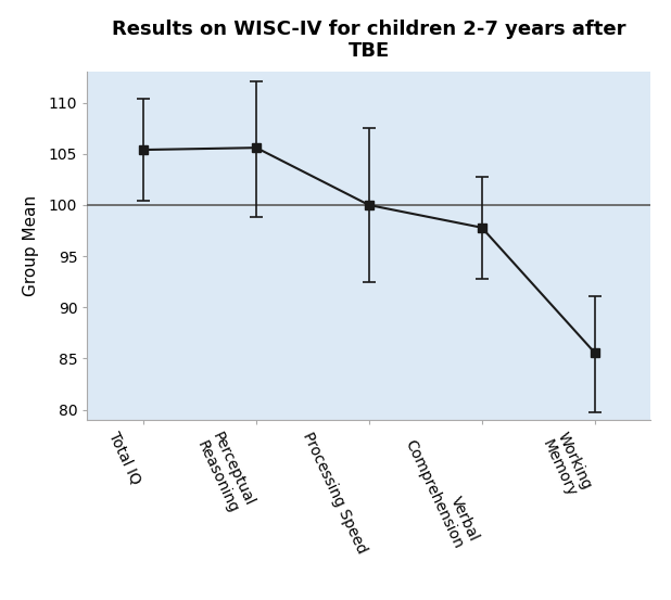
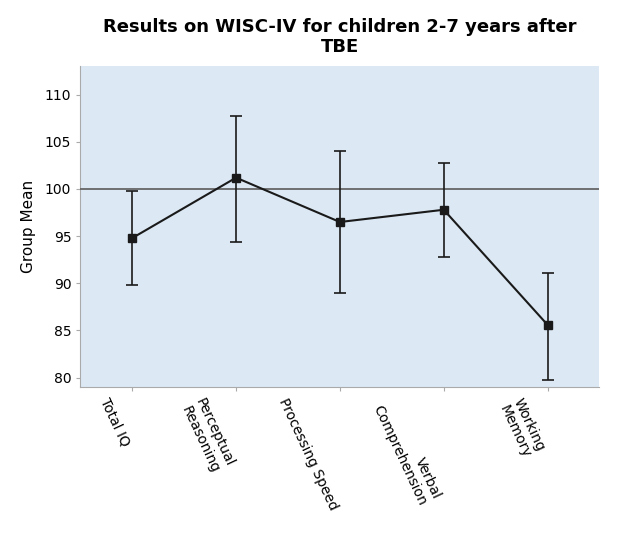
Total IQ: 105.4 -> 94.8
Perceptual Reasoning: 105.6 -> 101.2
Processing Speed: 100.0 -> 96.5
